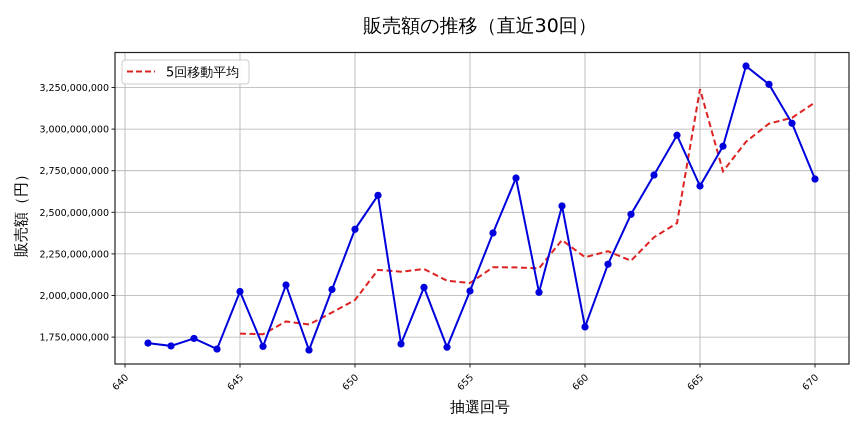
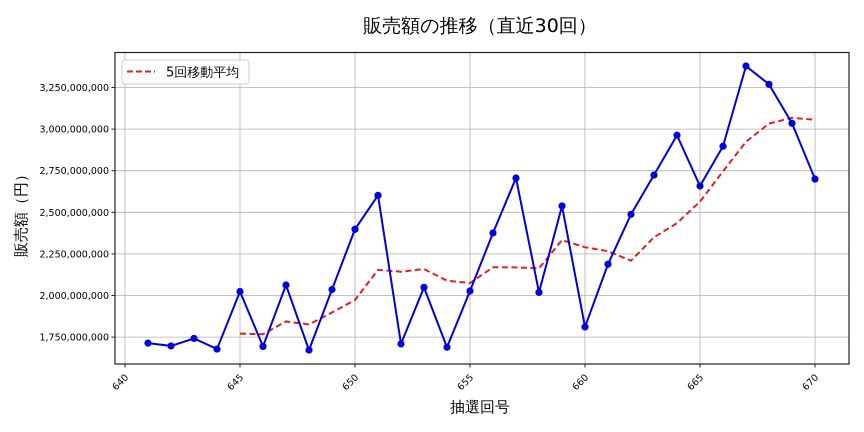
5回移動平均/660: 2230000000 -> 2290000000
5回移動平均/665: 3240000000 -> 2560000000
5回移動平均/670: 3160000000 -> 3060000000
